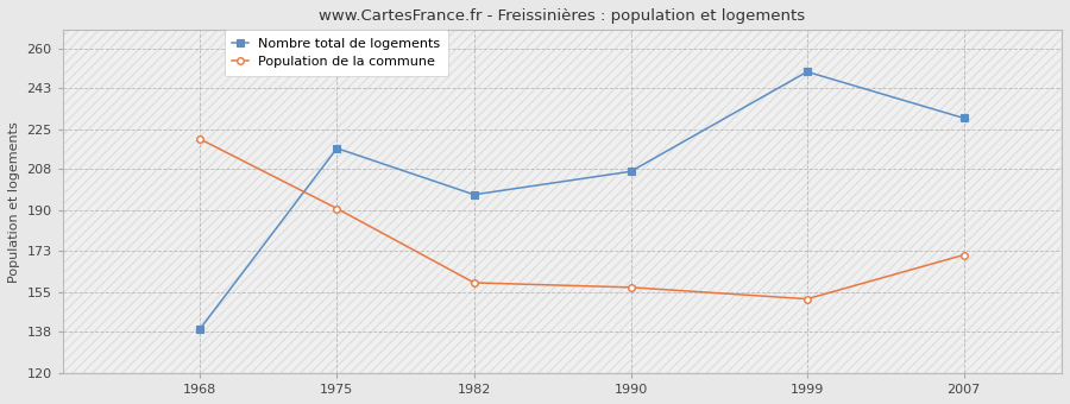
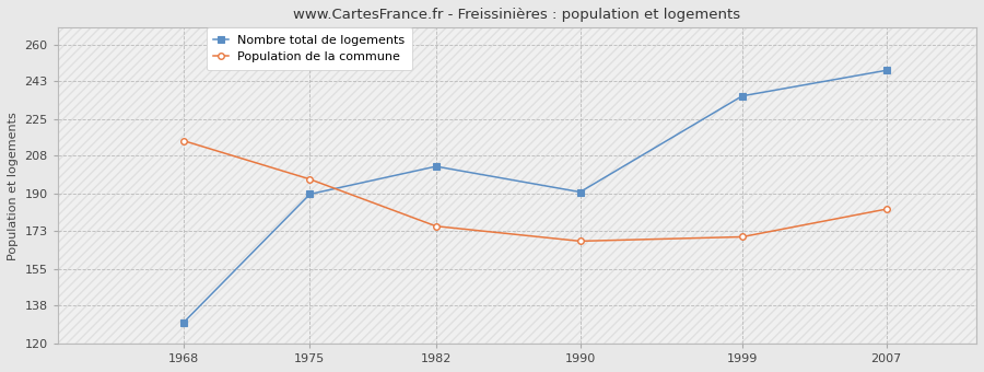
Nombre total de logements/1968: 139 -> 130
Population de la commune/1968: 221 -> 215
Nombre total de logements/1975: 217 -> 190
Population de la commune/1975: 191 -> 197
Nombre total de logements/1982: 197 -> 203
Population de la commune/1982: 159 -> 175
Nombre total de logements/1990: 207 -> 191
Population de la commune/1990: 157 -> 168
Nombre total de logements/1999: 250 -> 236
Population de la commune/1999: 152 -> 170
Nombre total de logements/2007: 230 -> 248
Population de la commune/2007: 171 -> 183
